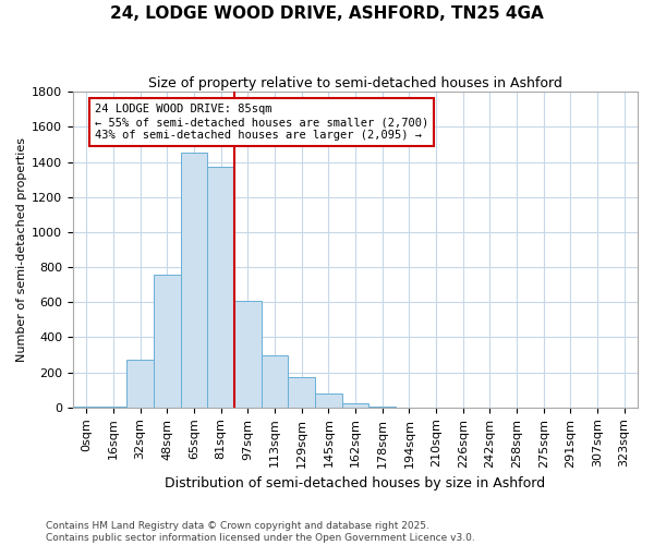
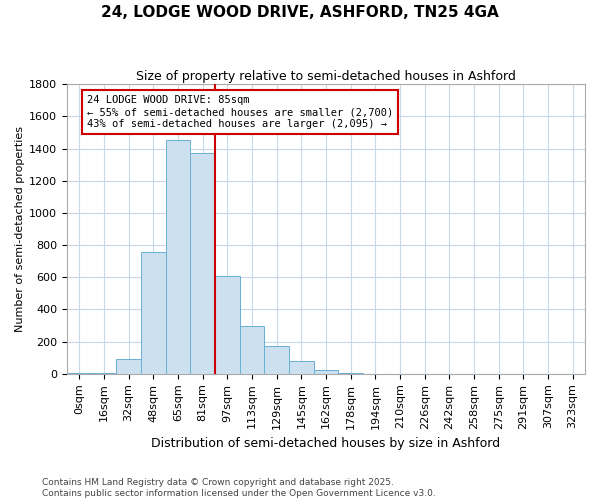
32sqm: 270 -> 90
